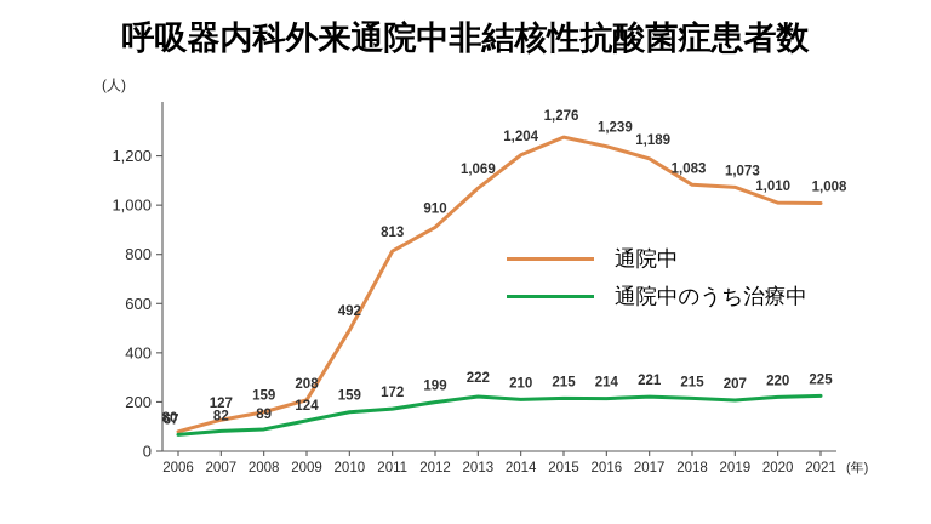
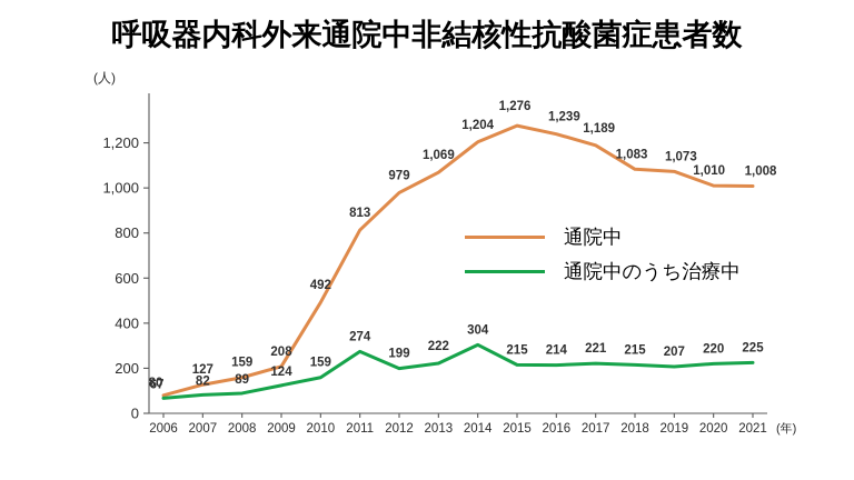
通院中のうち治療中/2011: 172 -> 274
通院中/2012: 910 -> 979
通院中のうち治療中/2014: 210 -> 304
